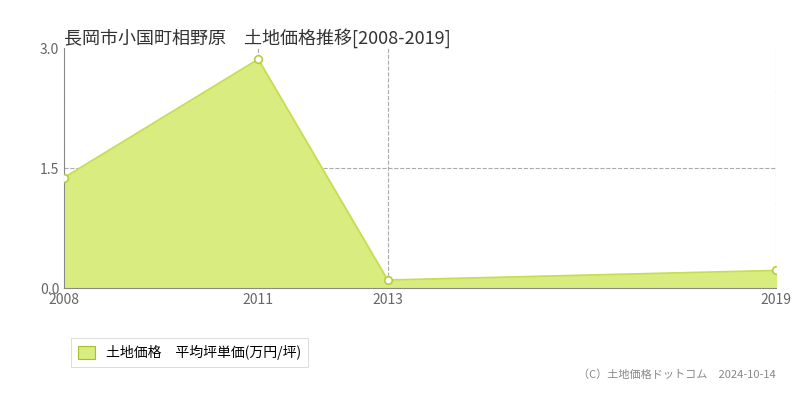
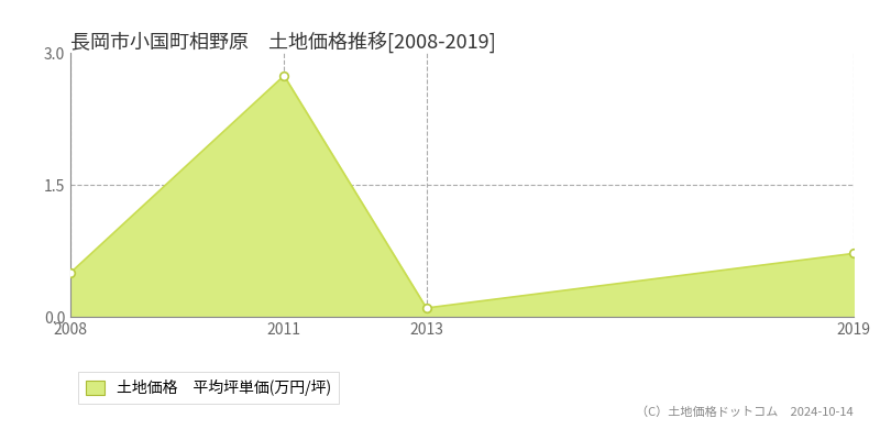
2008: 1.38 -> 0.50
2011: 2.86 -> 2.74
2019: 0.22 -> 0.72
